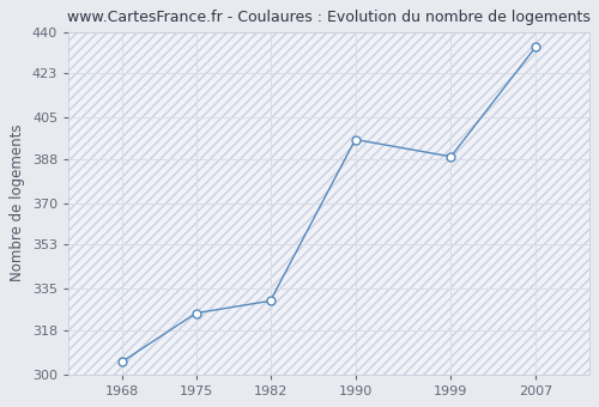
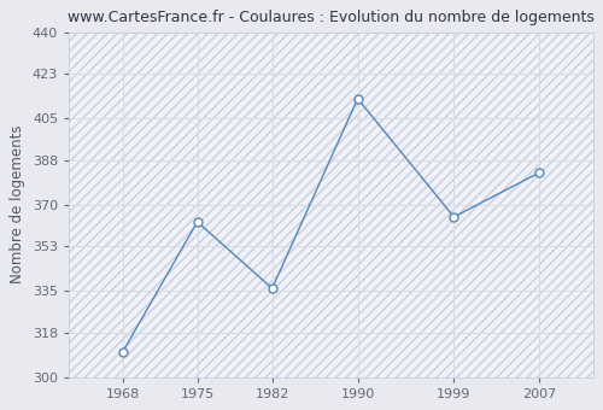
1968: 305 -> 310
1975: 325 -> 363
1982: 330 -> 336
1990: 396 -> 413
1999: 389 -> 365
2007: 434 -> 383
